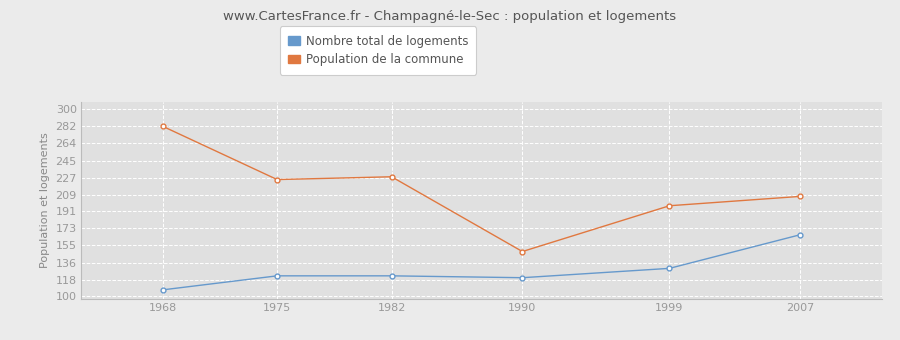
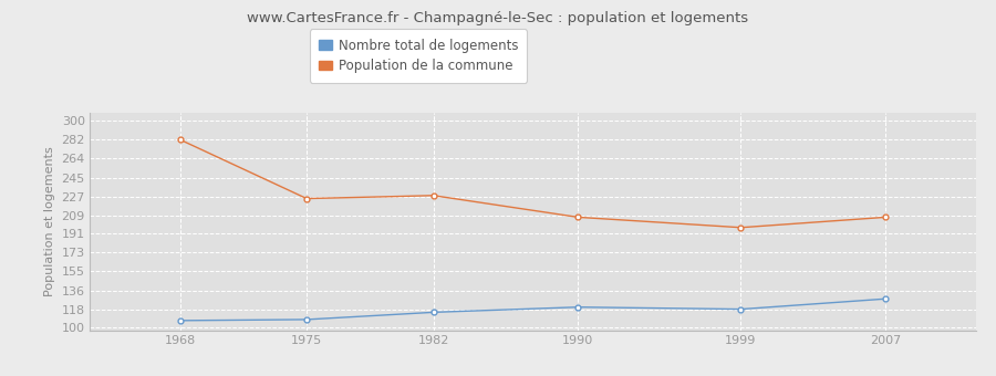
Nombre total de logements/1975: 122 -> 108
Nombre total de logements/1982: 122 -> 115
Population de la commune/1990: 148 -> 207
Nombre total de logements/1999: 130 -> 118
Nombre total de logements/2007: 166 -> 128
